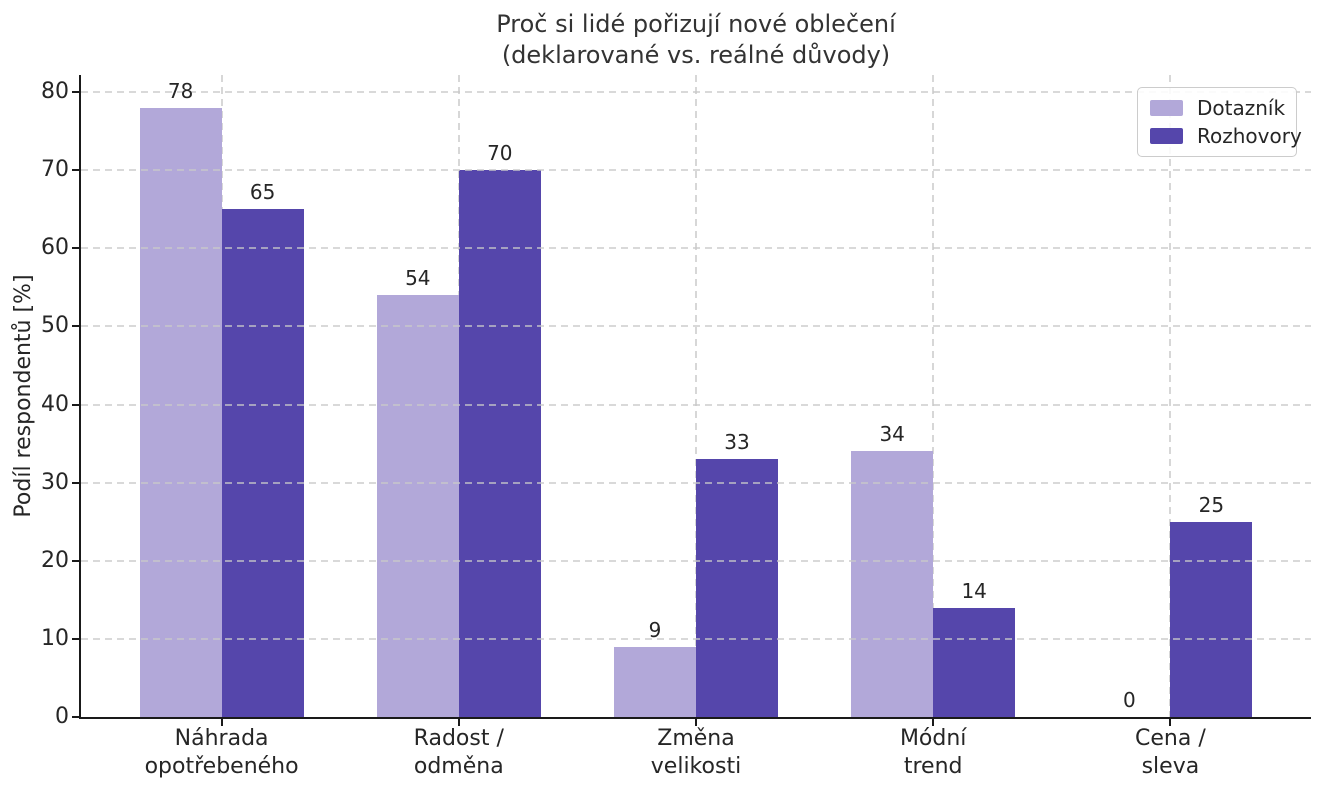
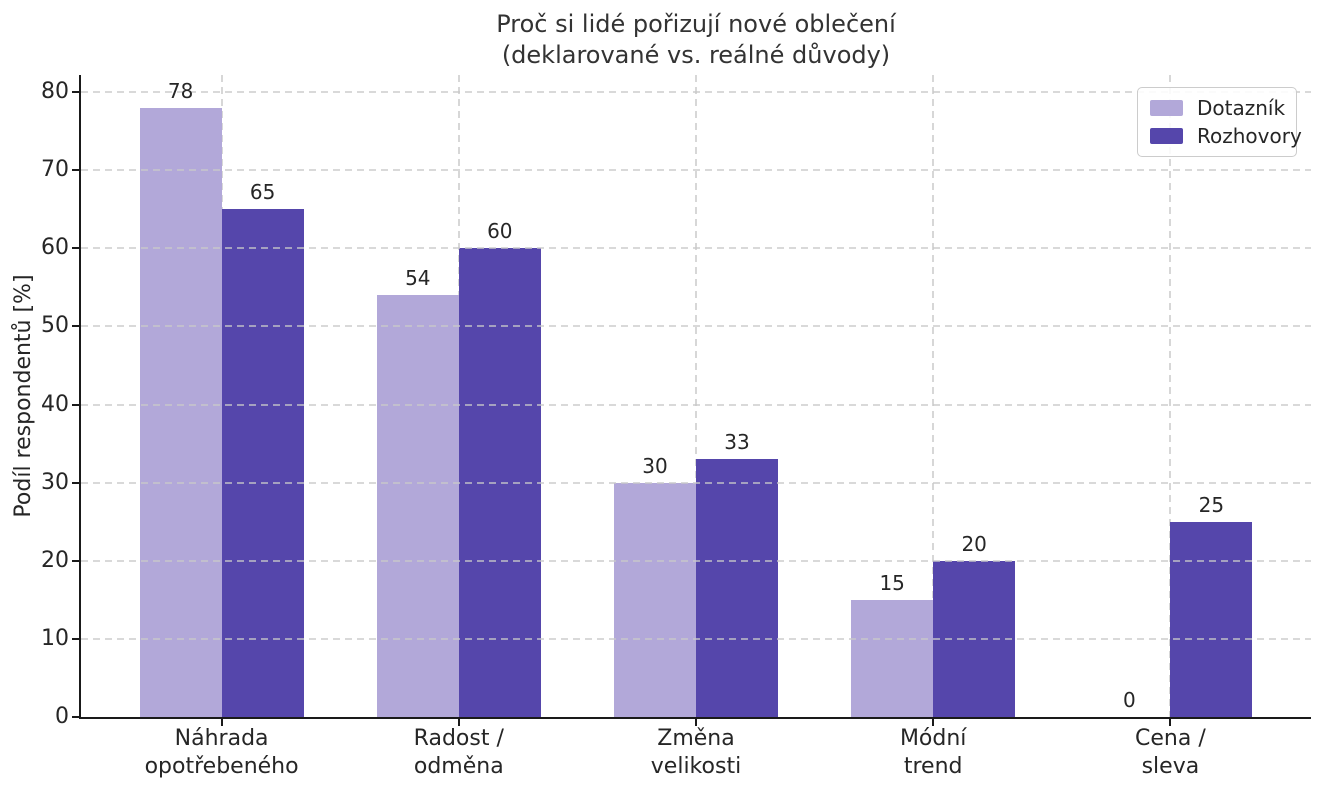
Rozhovory/Radost / odměna: 70 -> 60
Dotazník/Změna velikosti: 9 -> 30
Dotazník/Módní trend: 34 -> 15
Rozhovory/Módní trend: 14 -> 20
